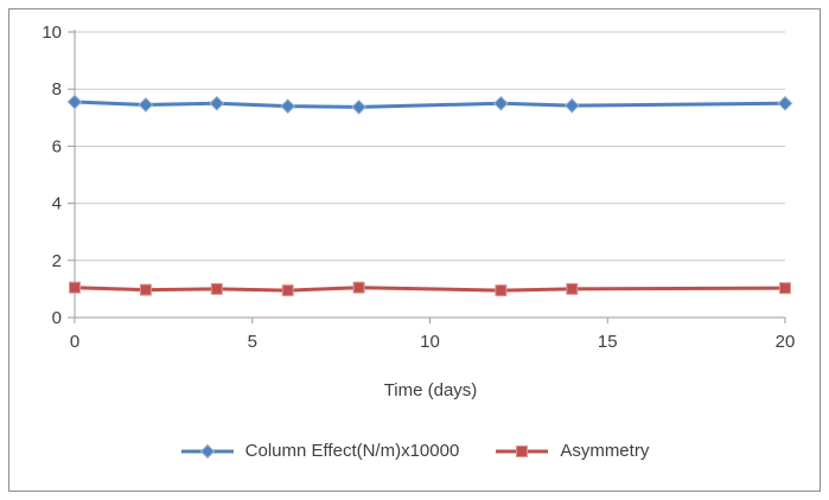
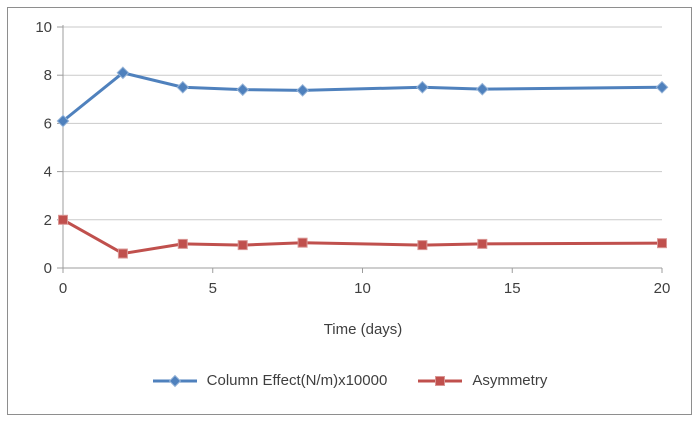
Column Effect(N/m)x10000/0: 7.5 -> 6.1
Asymmetry/0: 1.1 -> 2.0
Column Effect(N/m)x10000/2: 7.5 -> 8.1
Asymmetry/2: 1.0 -> 0.6
